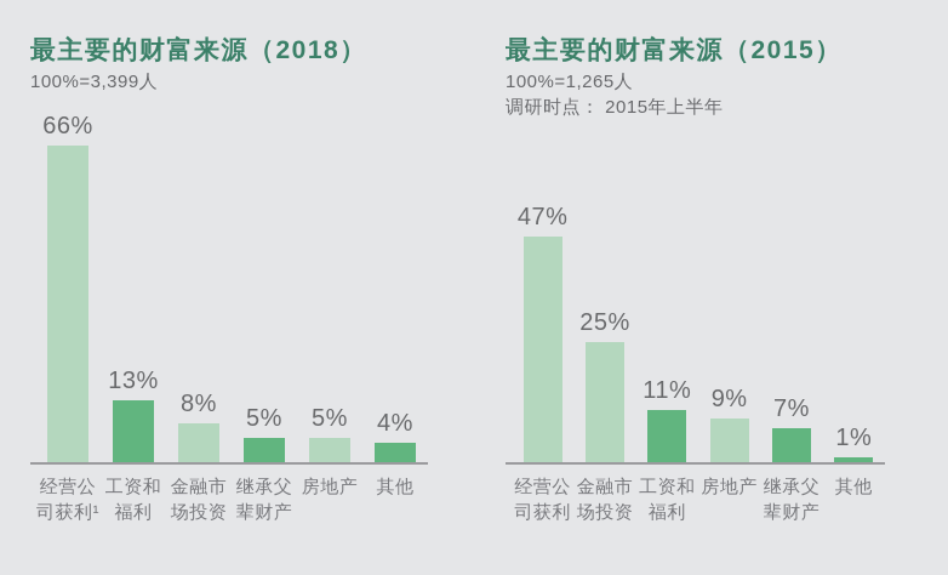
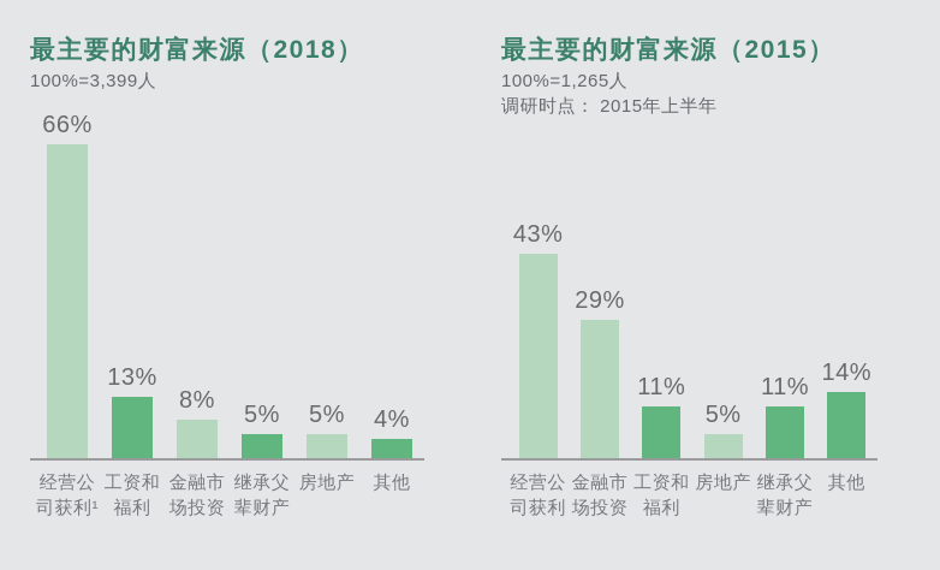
最主要的财富来源（2015）/经营公司获利: 47% -> 43%
最主要的财富来源（2015）/金融市场投资: 25% -> 29%
最主要的财富来源（2015）/房地产: 9% -> 5%
最主要的财富来源（2015）/继承父辈财产: 7% -> 11%
最主要的财富来源（2015）/其他: 1% -> 14%
